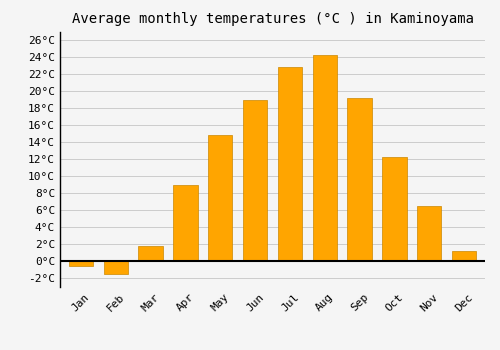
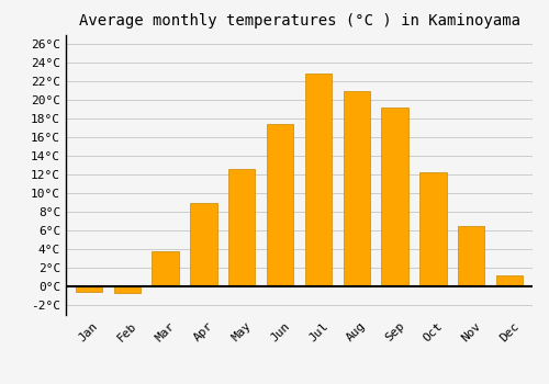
Feb: -1.5°C -> -0.6°C
Mar: 1.8°C -> 3.8°C
May: 14.8°C -> 12.6°C
Jun: 19.0°C -> 17.4°C
Aug: 24.2°C -> 21.0°C
